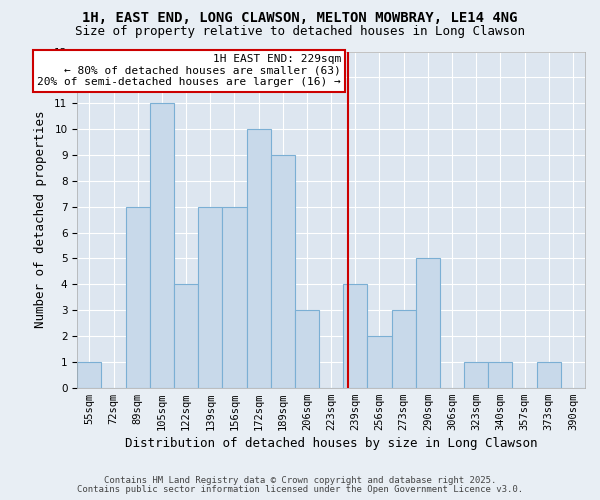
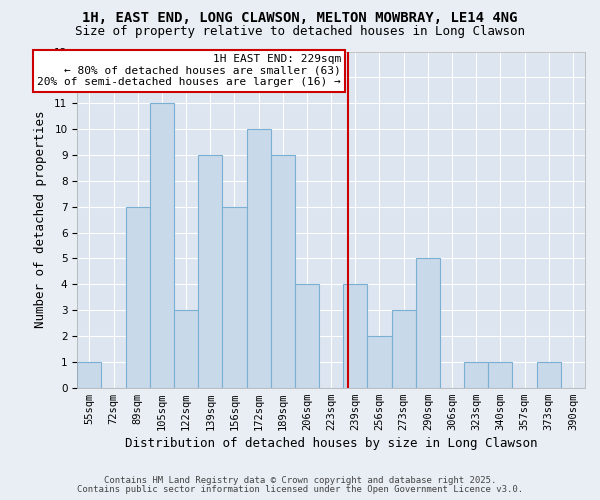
122sqm: 4 -> 3
139sqm: 7 -> 9
206sqm: 3 -> 4
